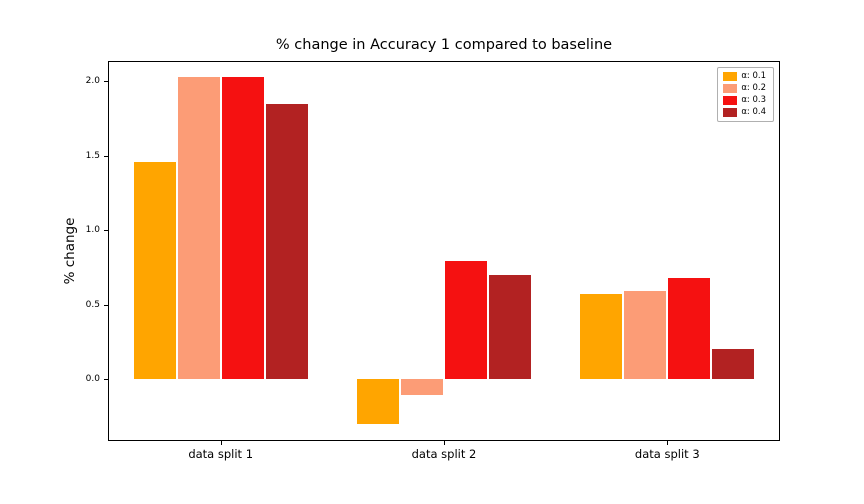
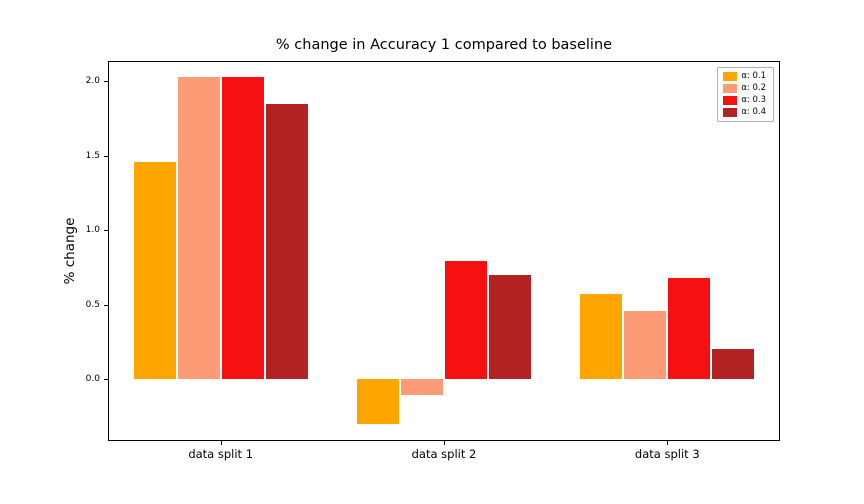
α: 0.2/data split 3: 0.59 -> 0.46
